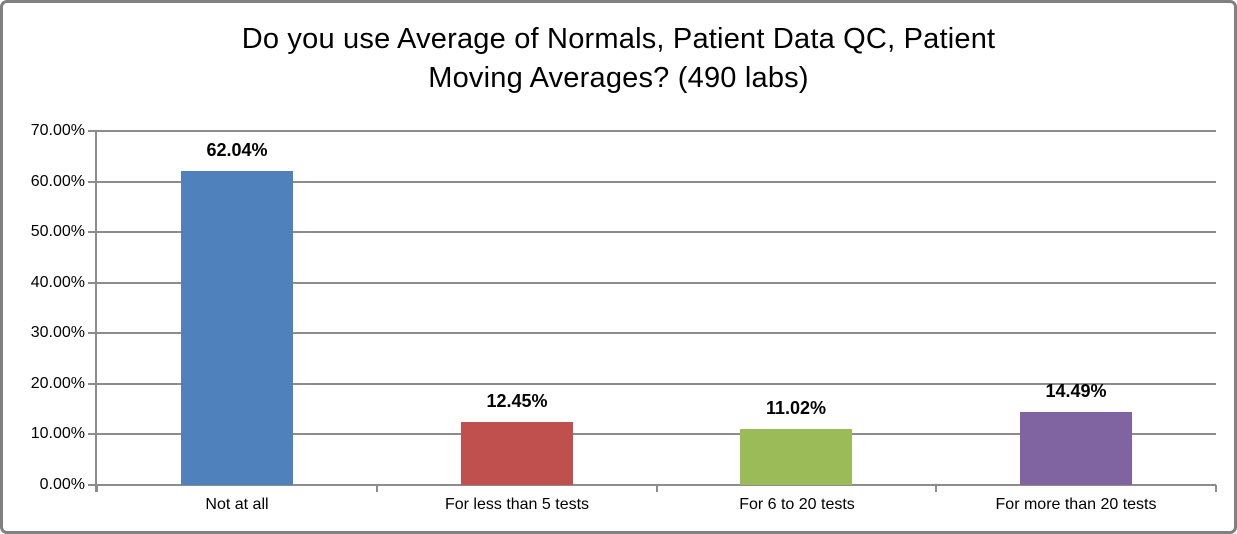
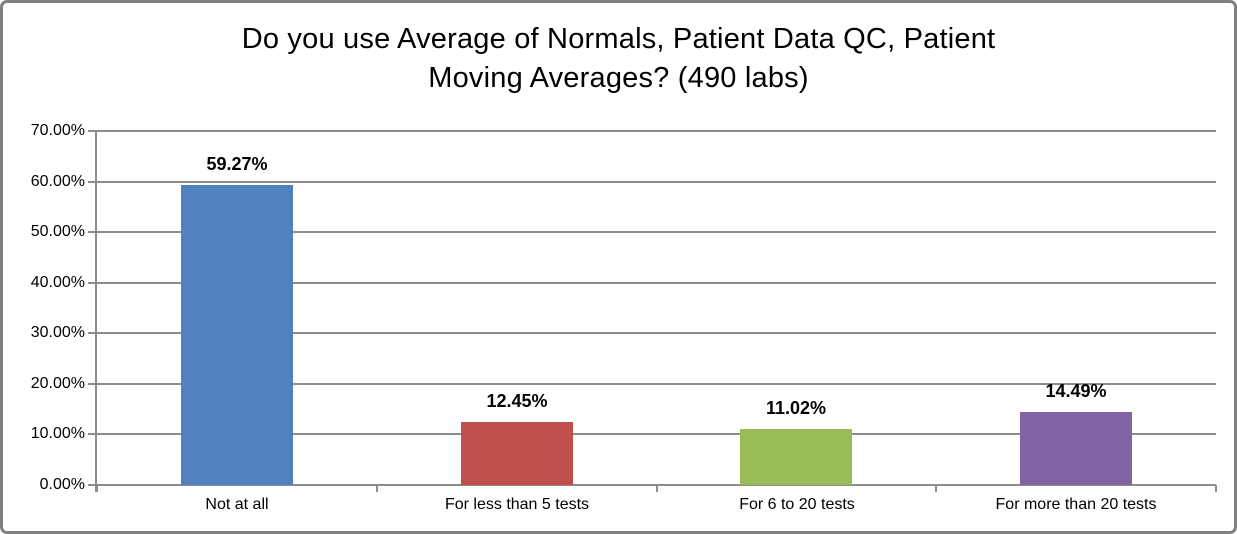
Not at all: 62.04% -> 59.27%
